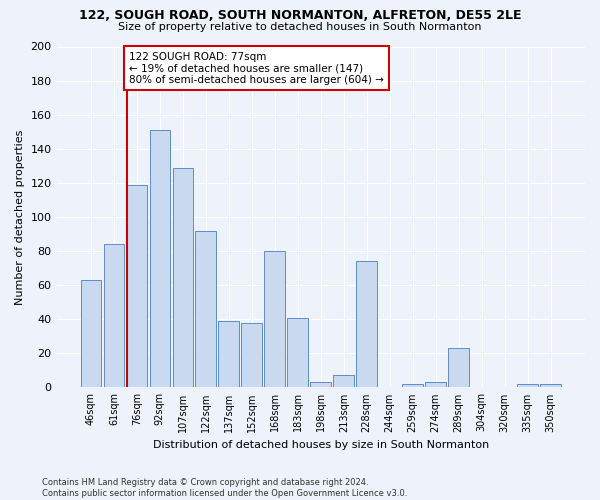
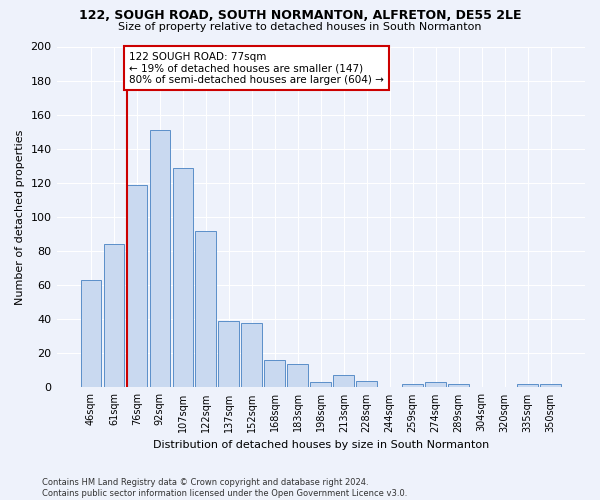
168sqm: 80 -> 16
183sqm: 41 -> 14
228sqm: 74 -> 4
289sqm: 23 -> 2
